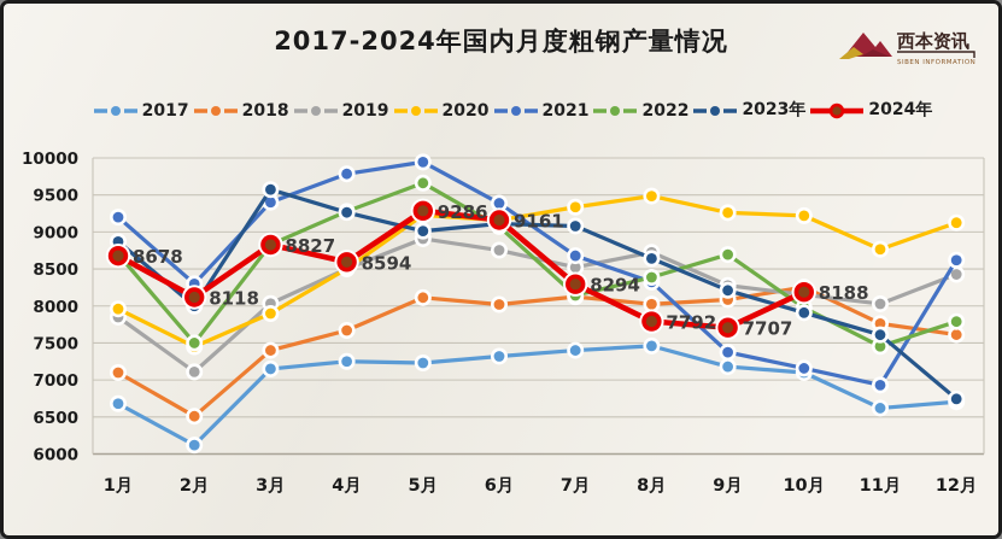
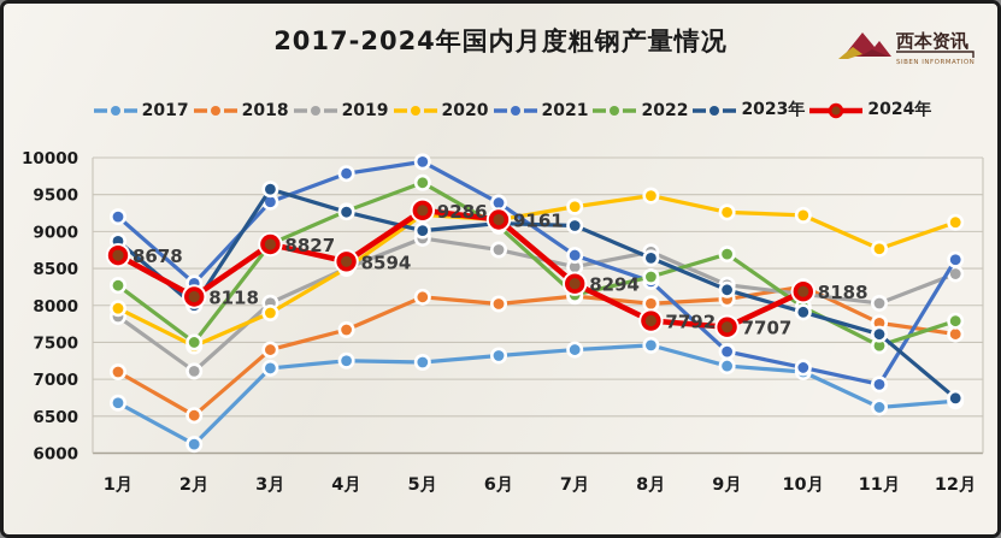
2022/1月: 8700 -> 8300
